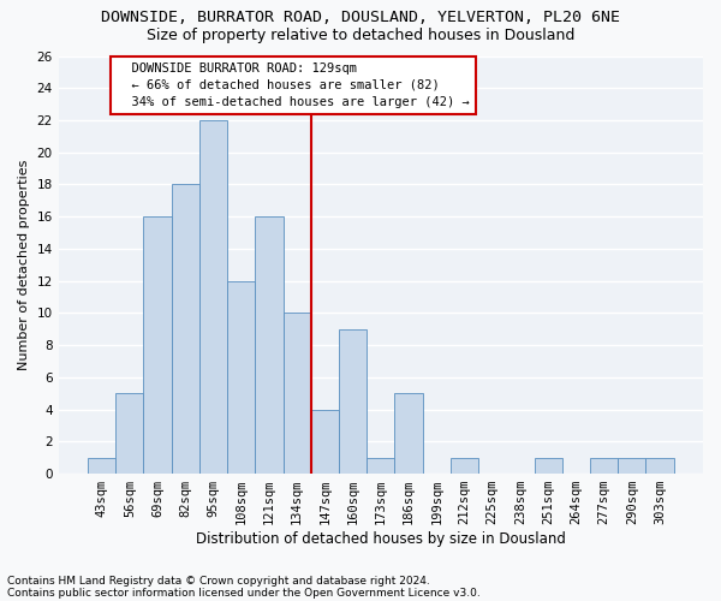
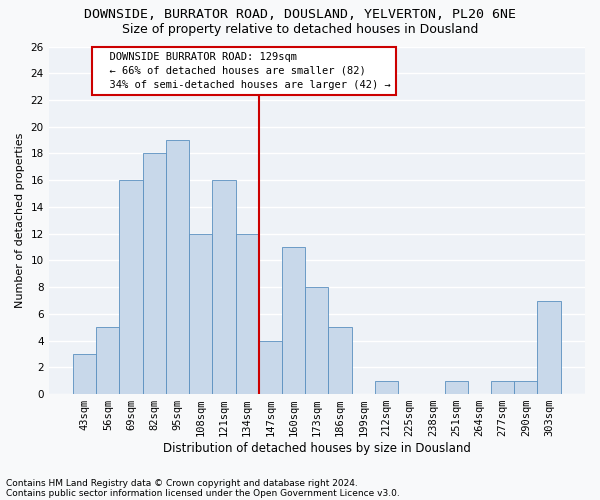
43sqm: 1 -> 3
95sqm: 22 -> 19
134sqm: 10 -> 12
160sqm: 9 -> 11
173sqm: 1 -> 8
303sqm: 1 -> 7
